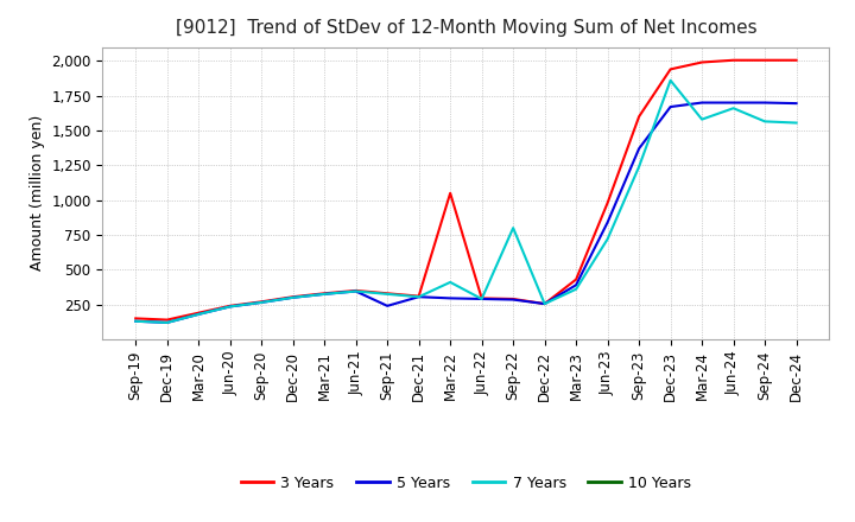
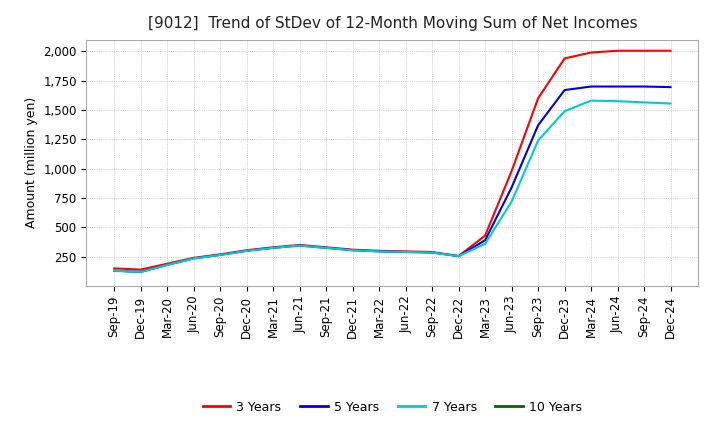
5 Years/Sep-21: 240 -> 320
3 Years/Mar-22: 1,050 -> 300
7 Years/Mar-22: 410 -> 300
7 Years/Sep-22: 800 -> 280
7 Years/Dec-23: 1,860 -> 1,490
7 Years/Jun-24: 1,660 -> 1,580
